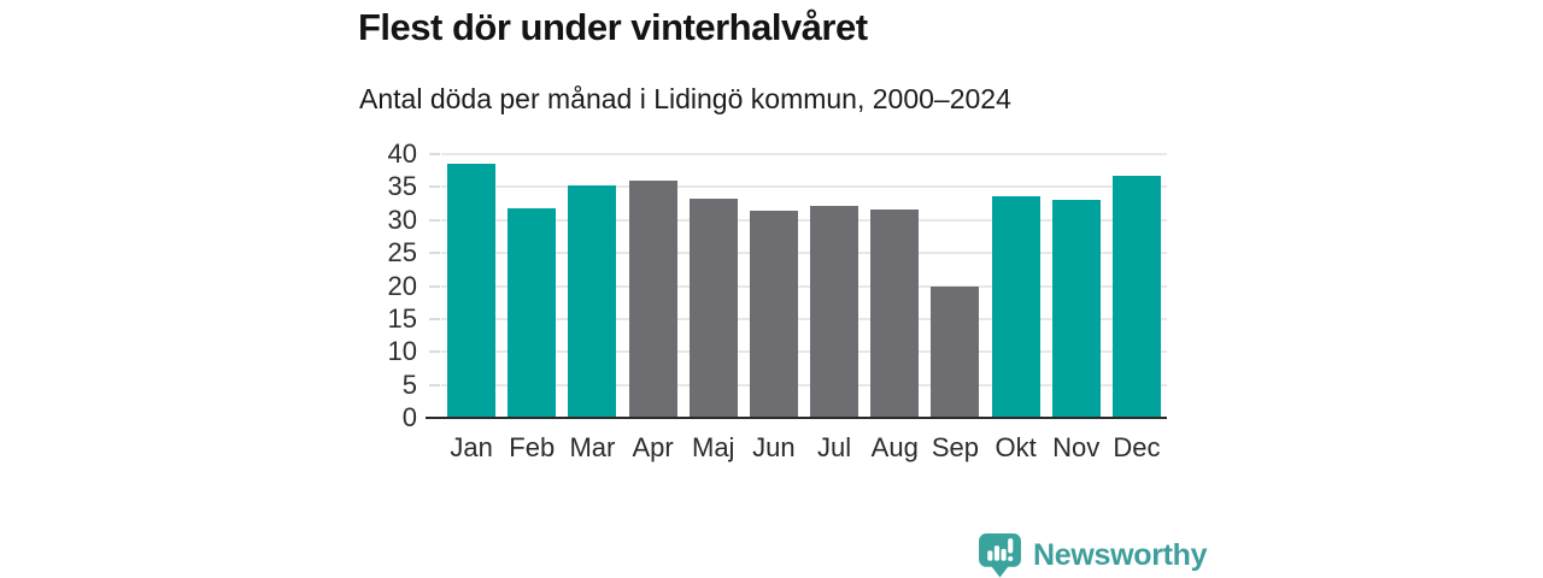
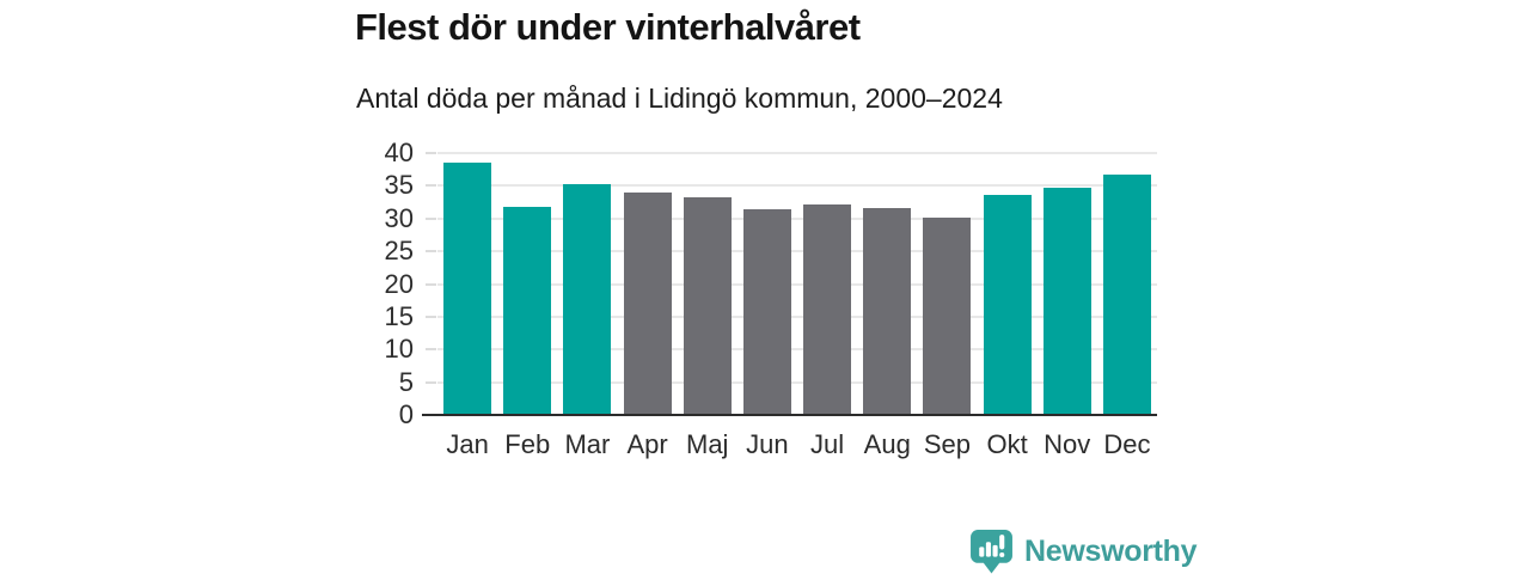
Apr: 36 -> 34
Sep: 20 -> 30
Nov: 33 -> 35
